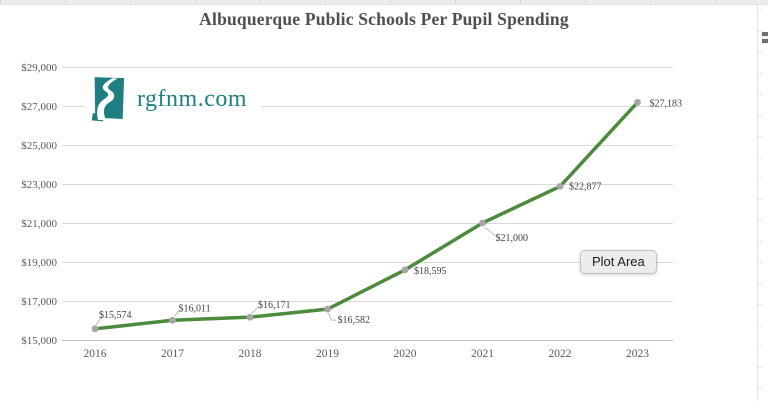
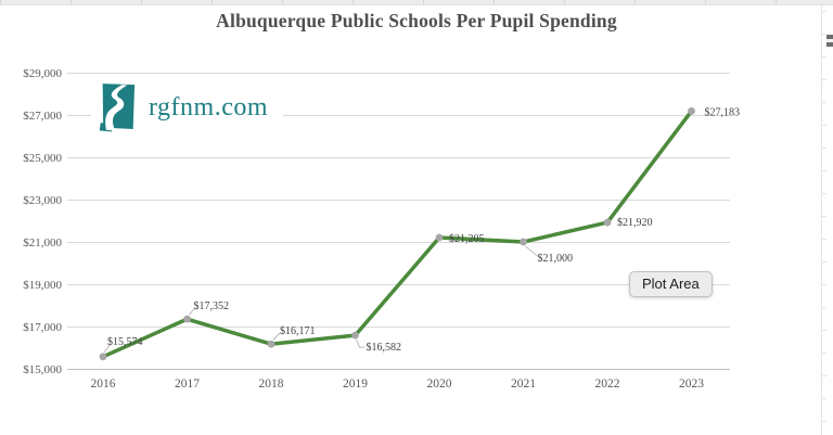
2017: $16,011 -> $17,352
2020: $18,595 -> $21,205
2022: $22,877 -> $21,920
